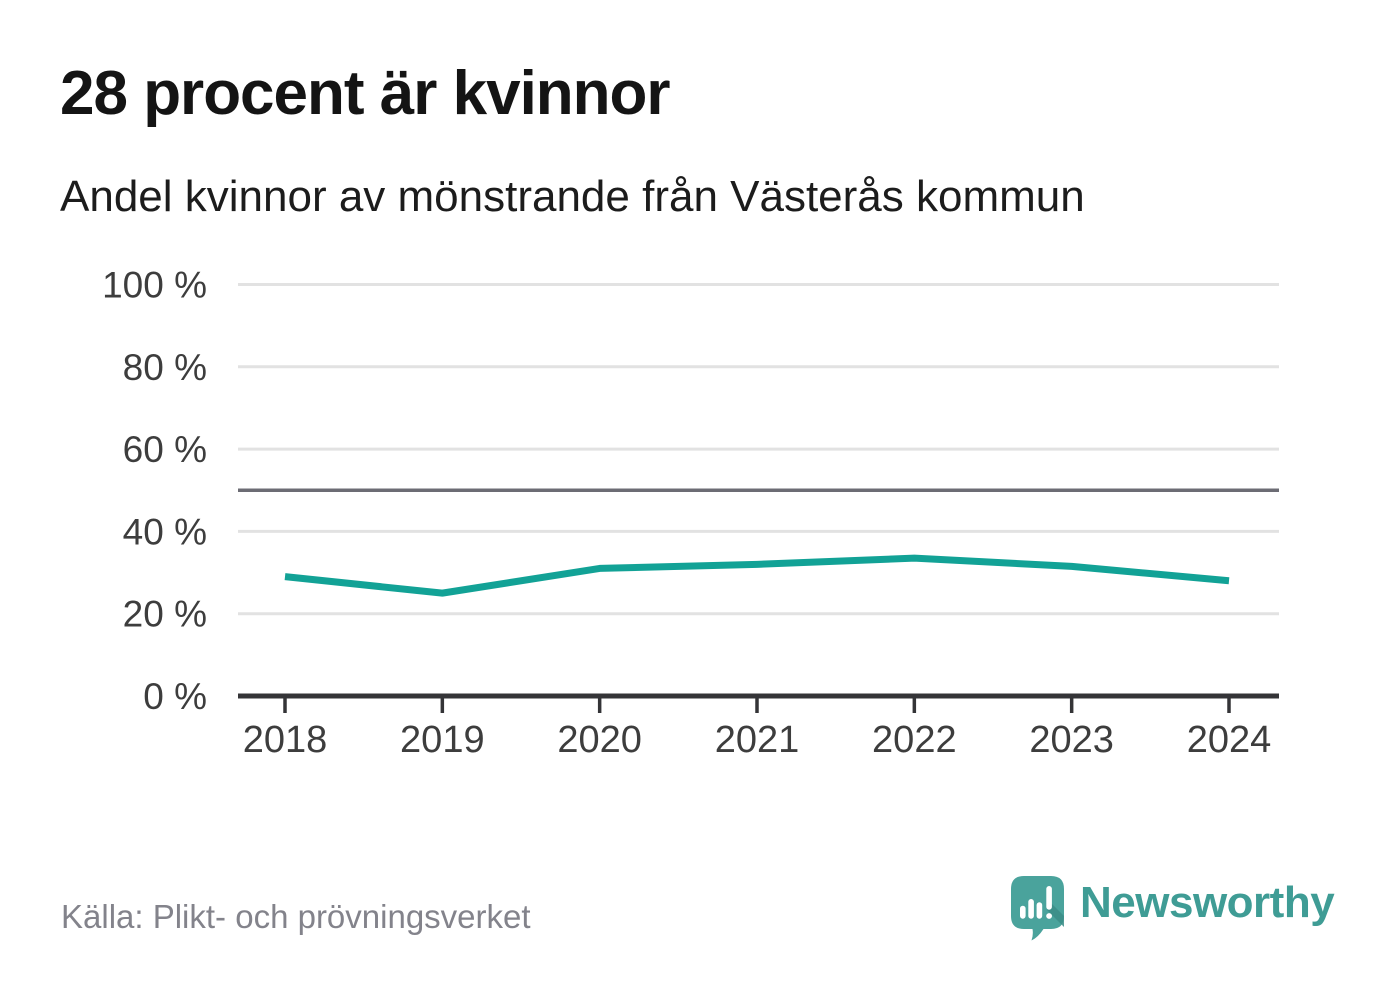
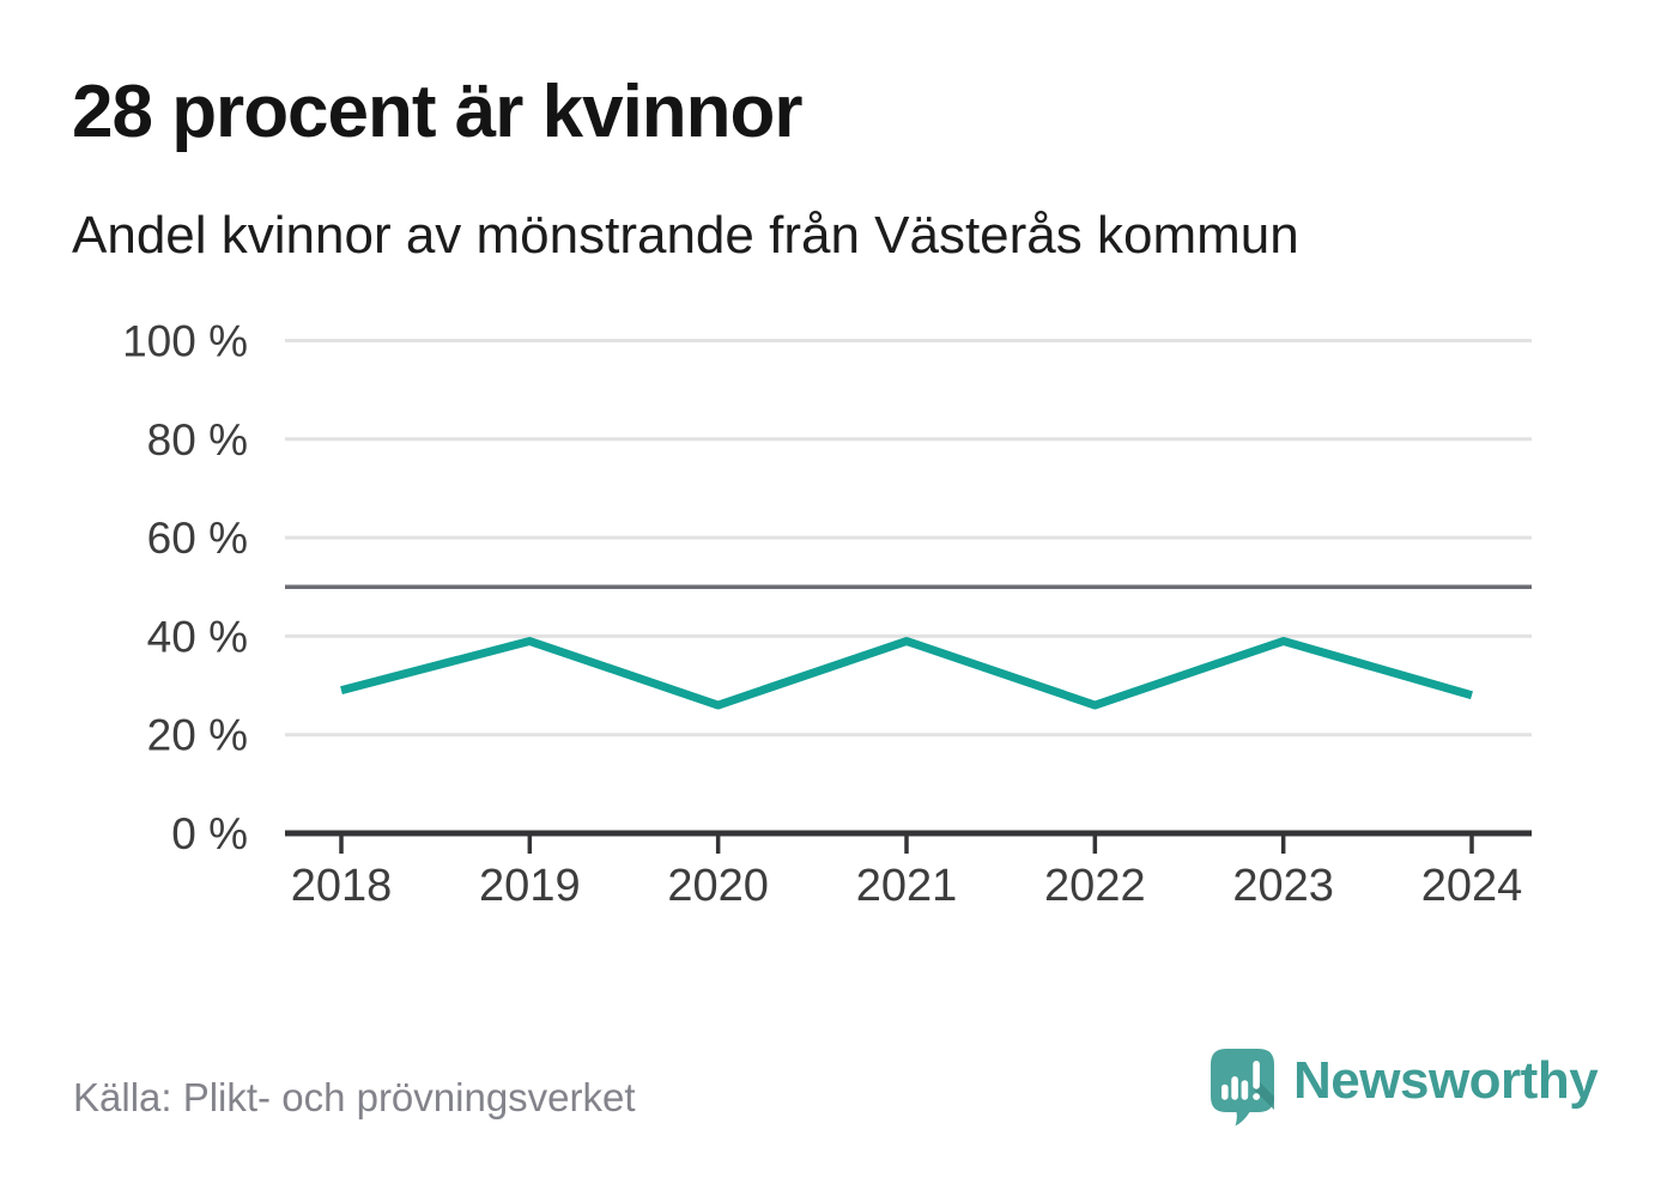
2019: 25% -> 39%
2020: 31% -> 26%
2021: 32% -> 39%
2022: 34% -> 26%
2023: 32% -> 39%
